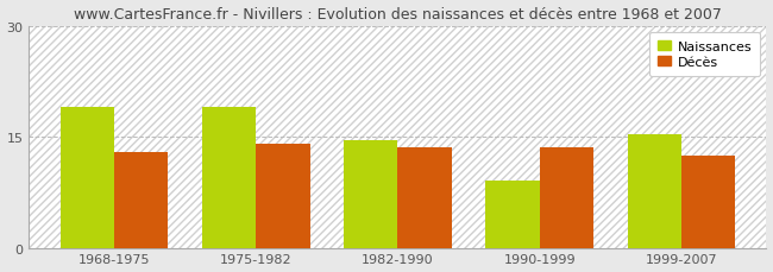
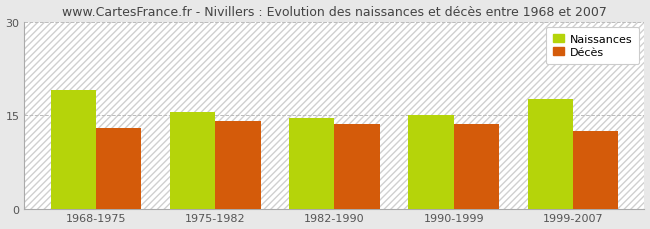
Naissances/1975-1982: 19.0 -> 15.5
Naissances/1990-1999: 9.0 -> 15.0
Naissances/1999-2007: 15.4 -> 17.5
